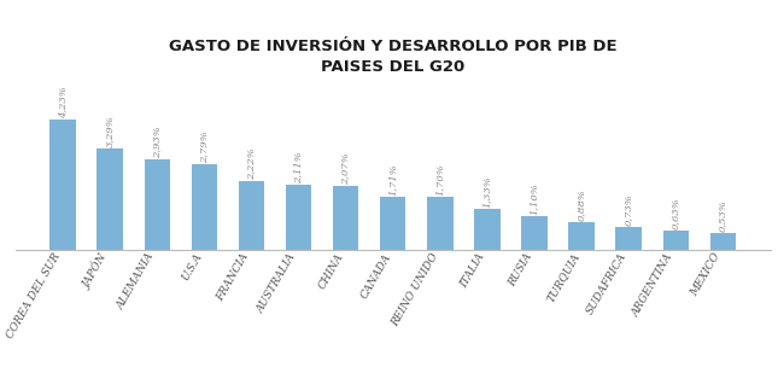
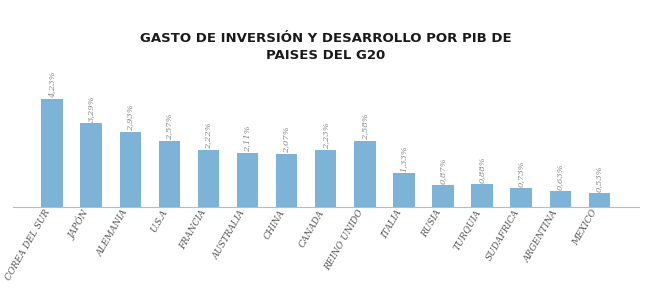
U.S.A: 2,79% -> 2,57%
CANADA: 1,71% -> 2,23%
REINO UNIDO: 1,70% -> 2,58%
RUSIA: 1,10% -> 0,87%
